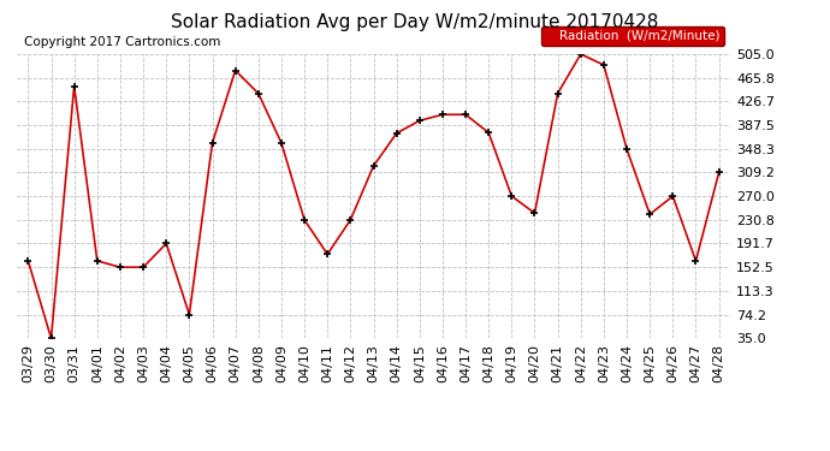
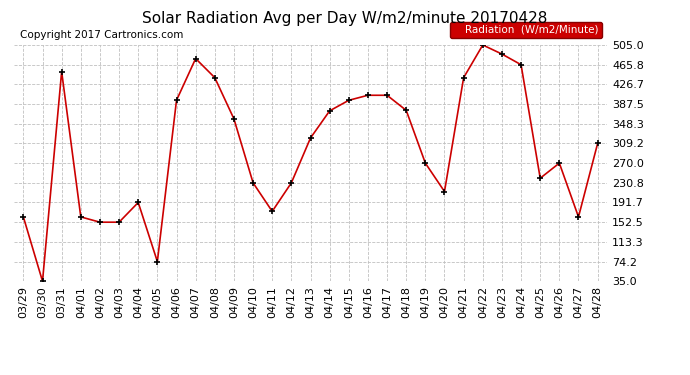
04/06: 358 -> 395
04/20: 242 -> 214
04/24: 348 -> 466
